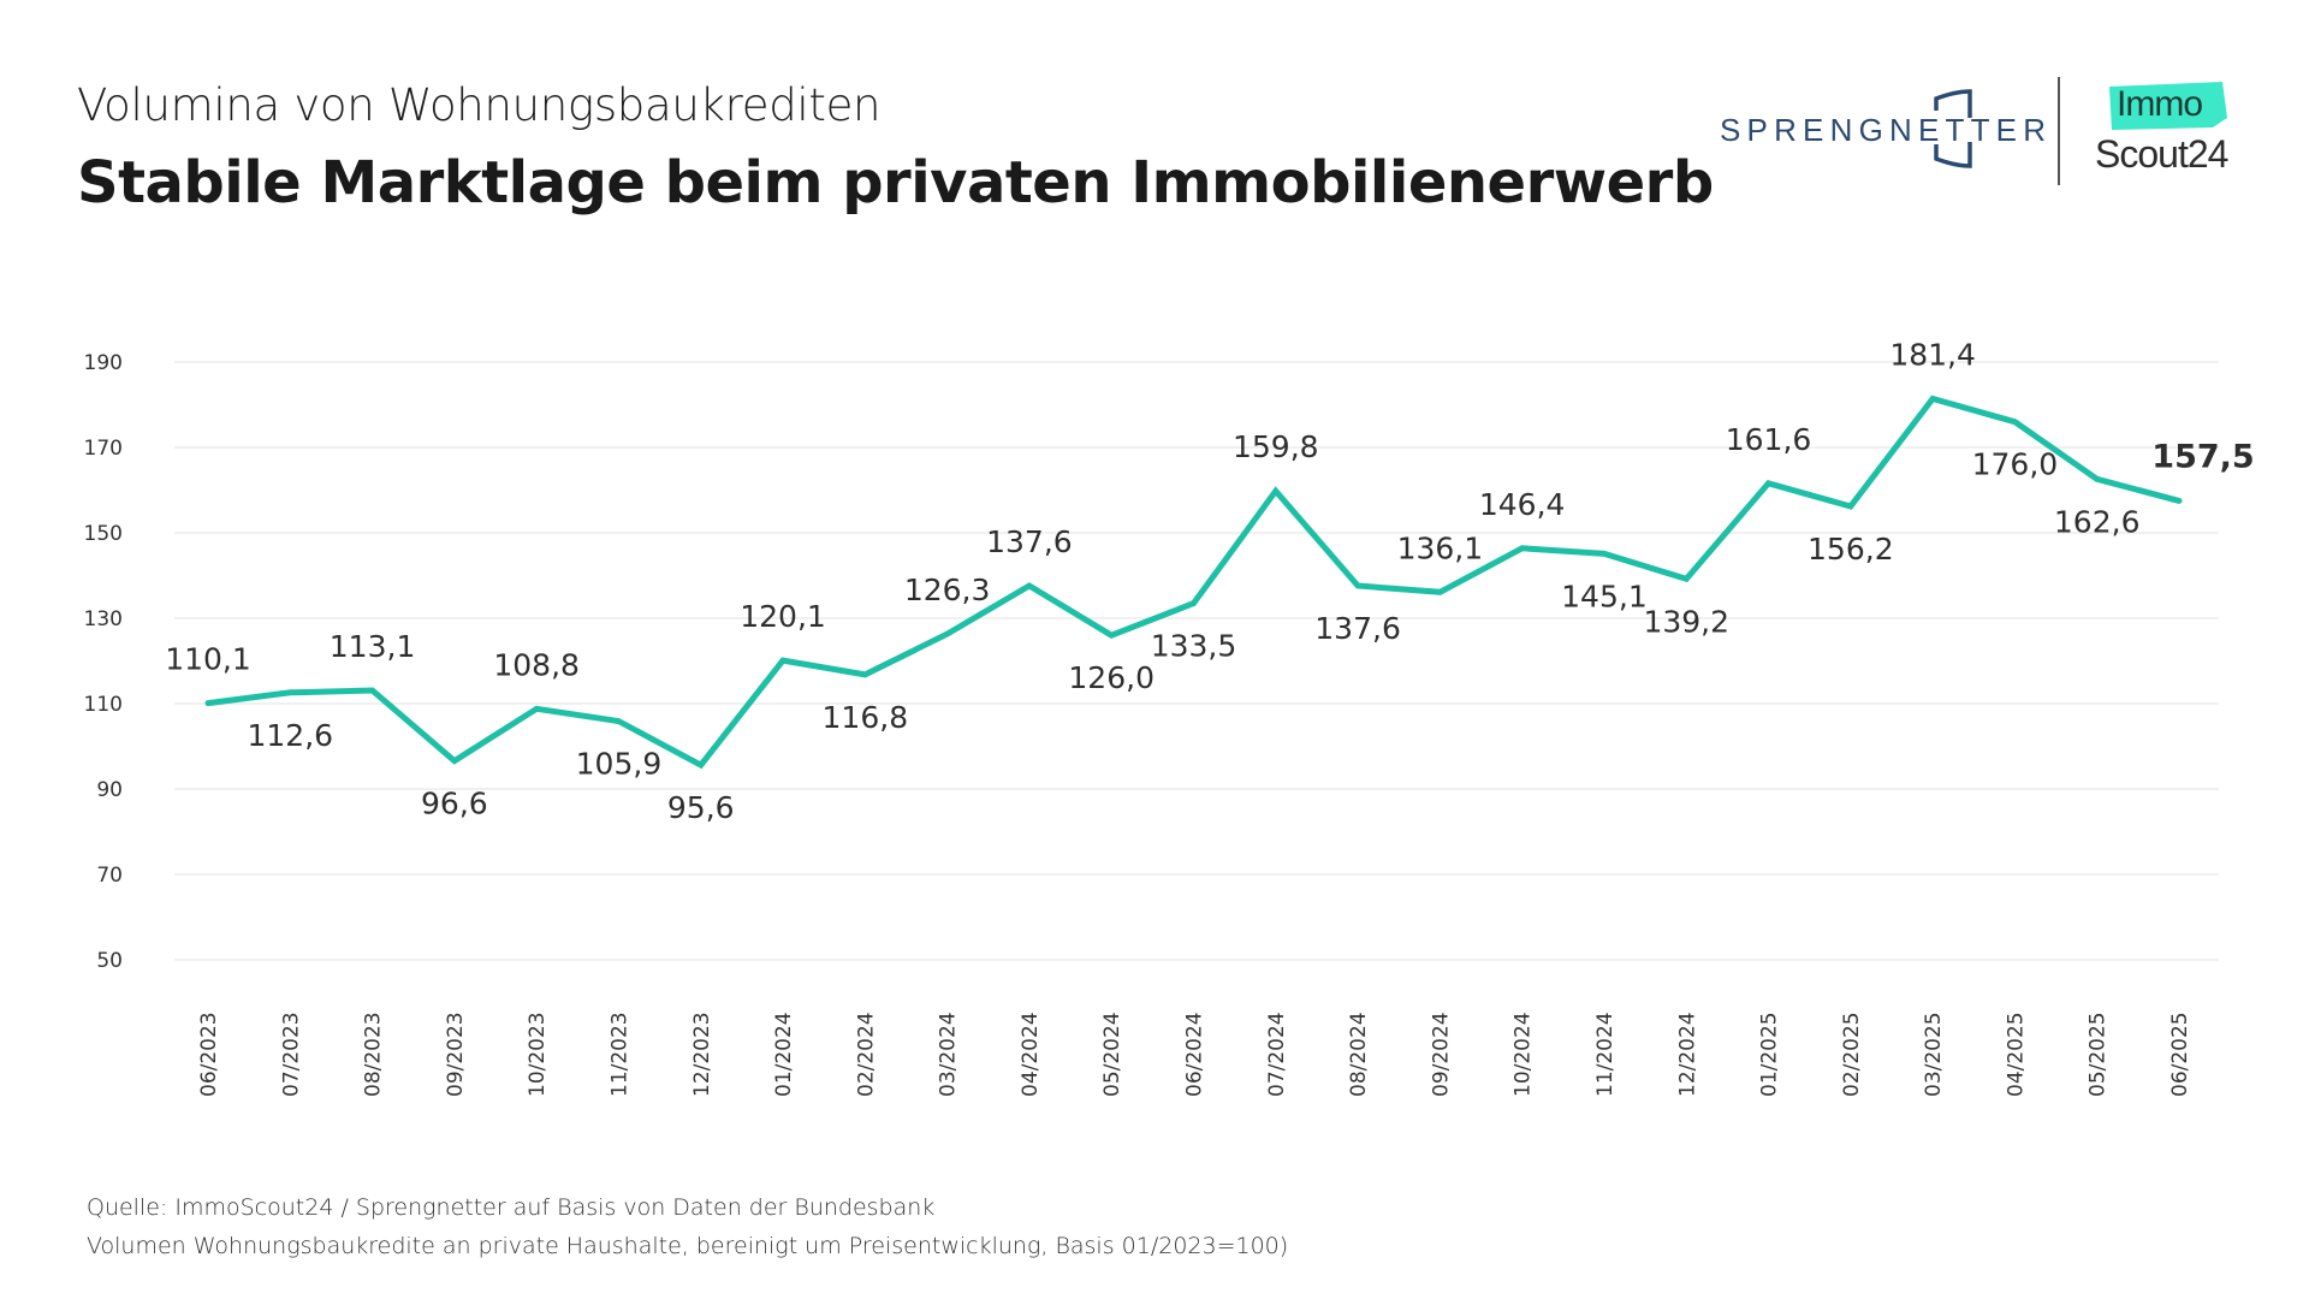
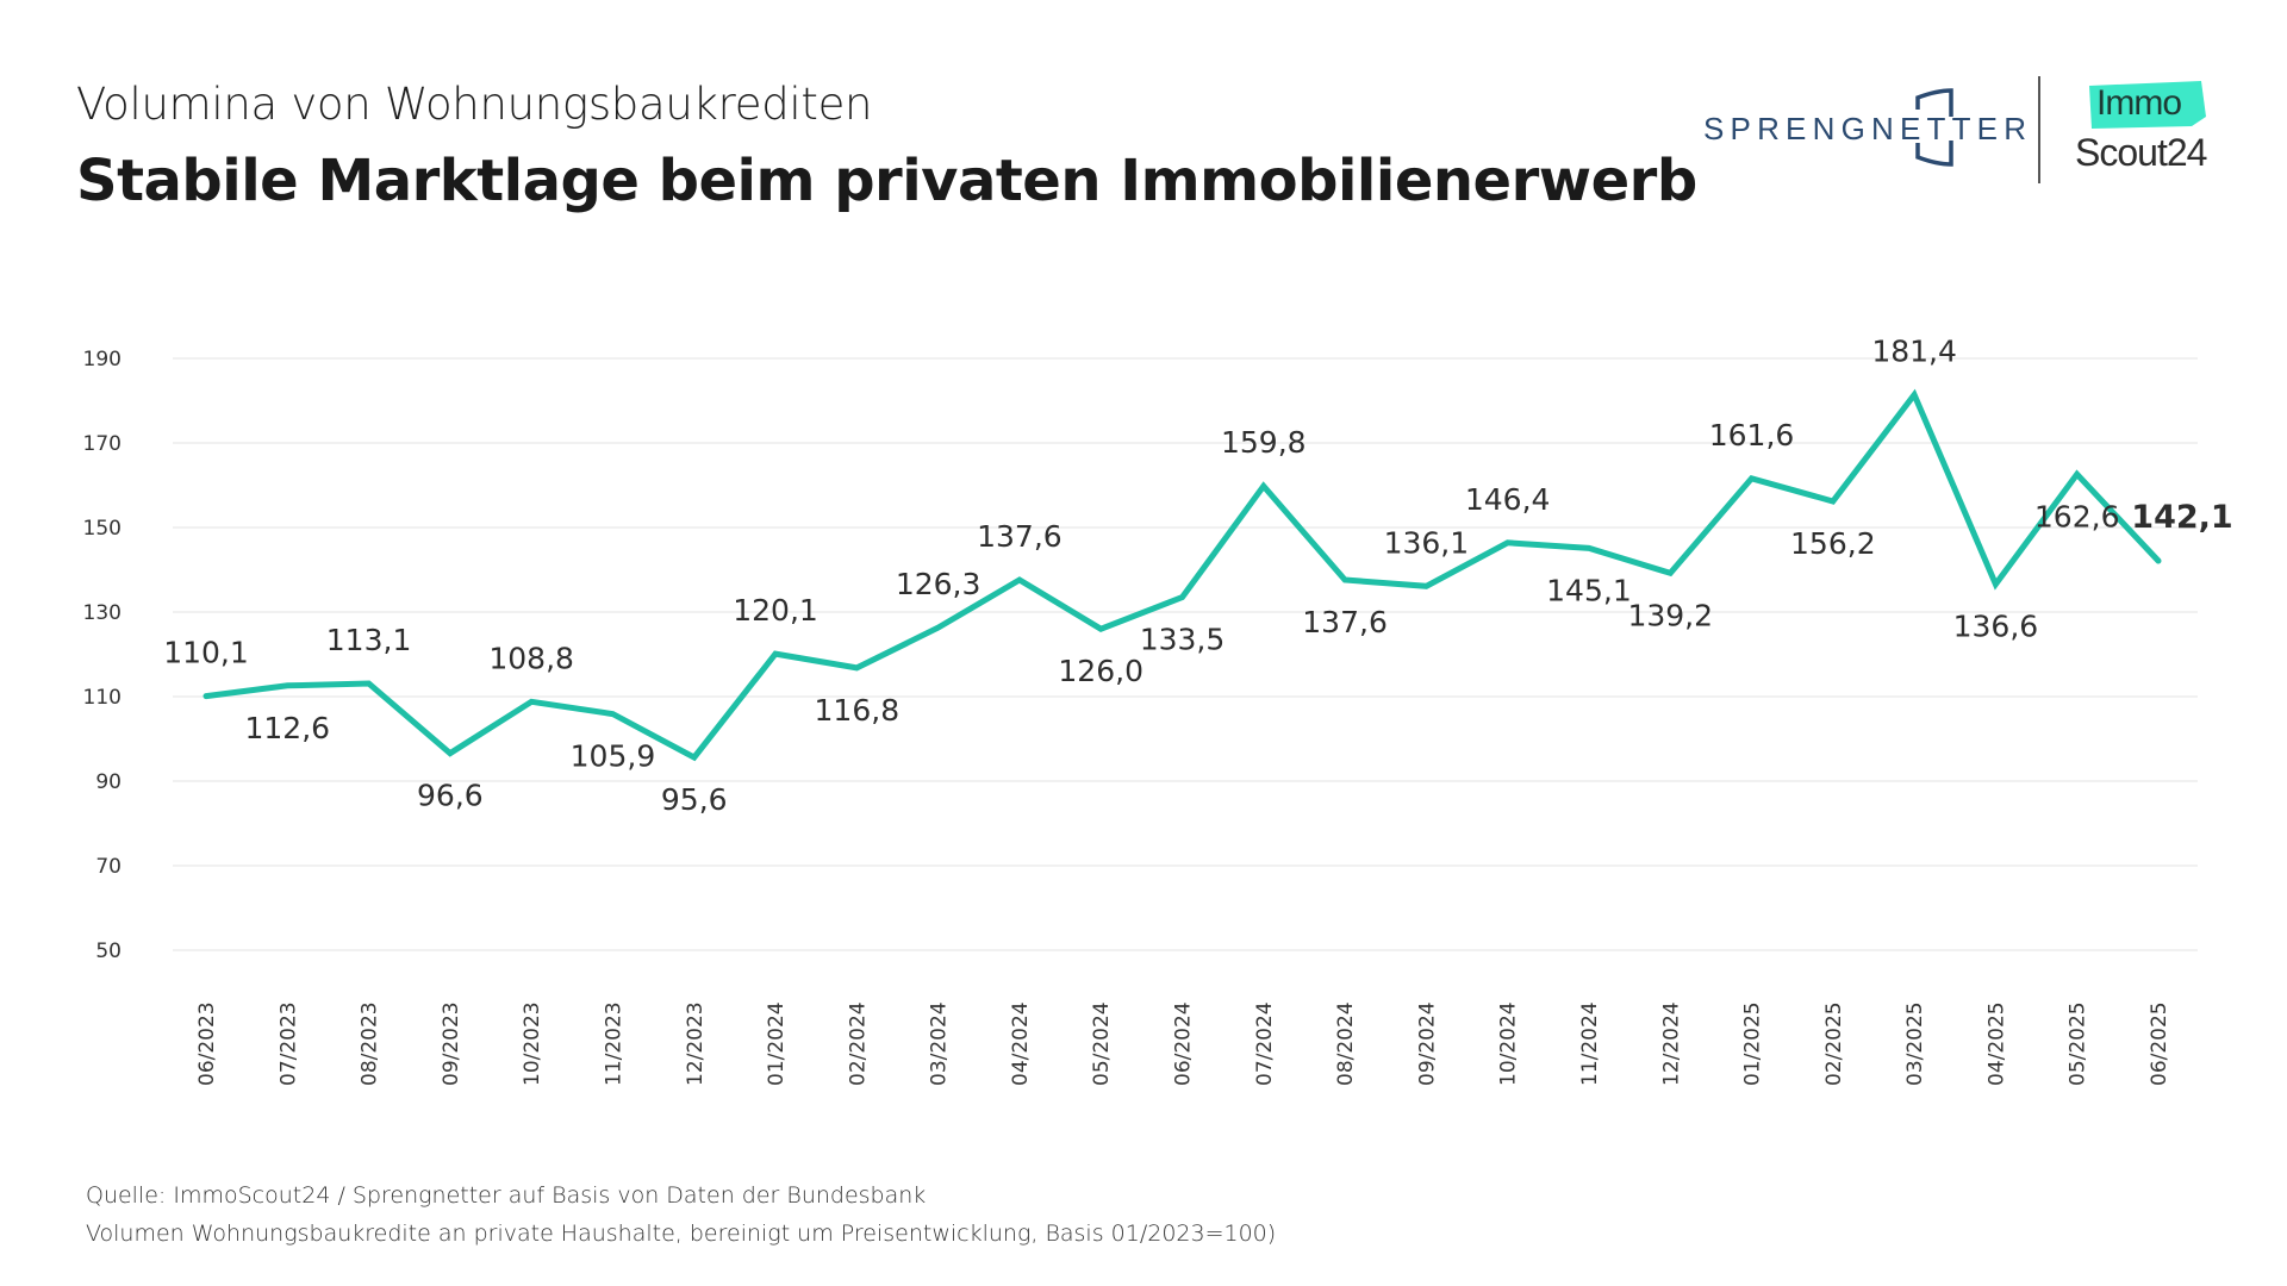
04/2025: 176,0 -> 136,6
06/2025: 157,5 -> 142,1
